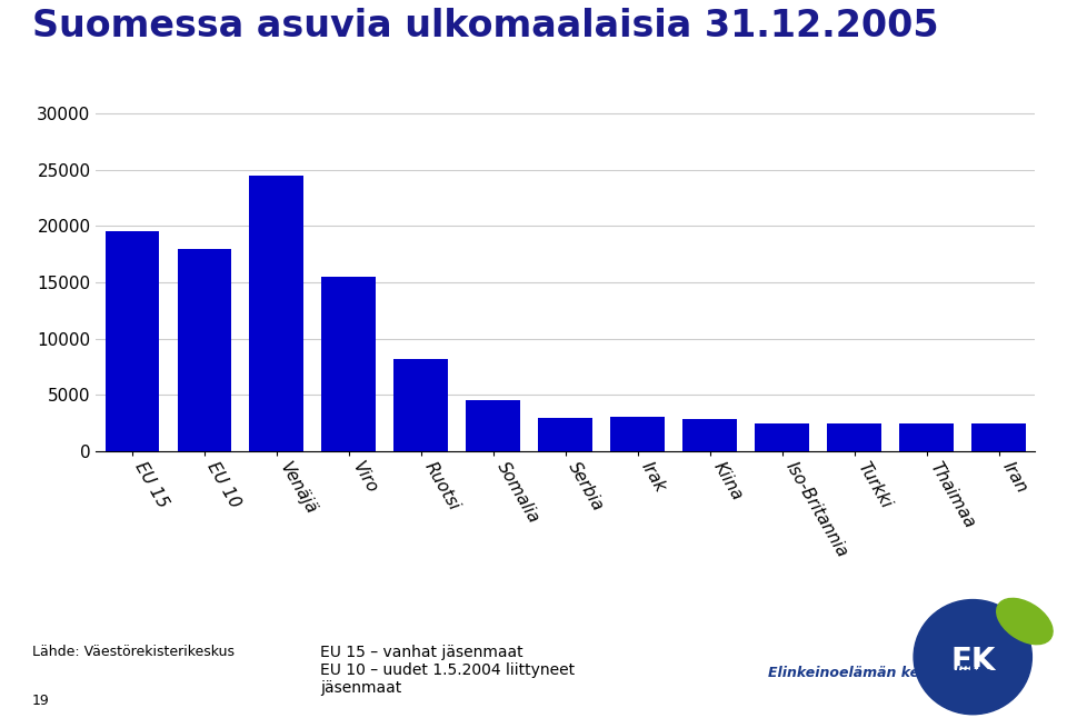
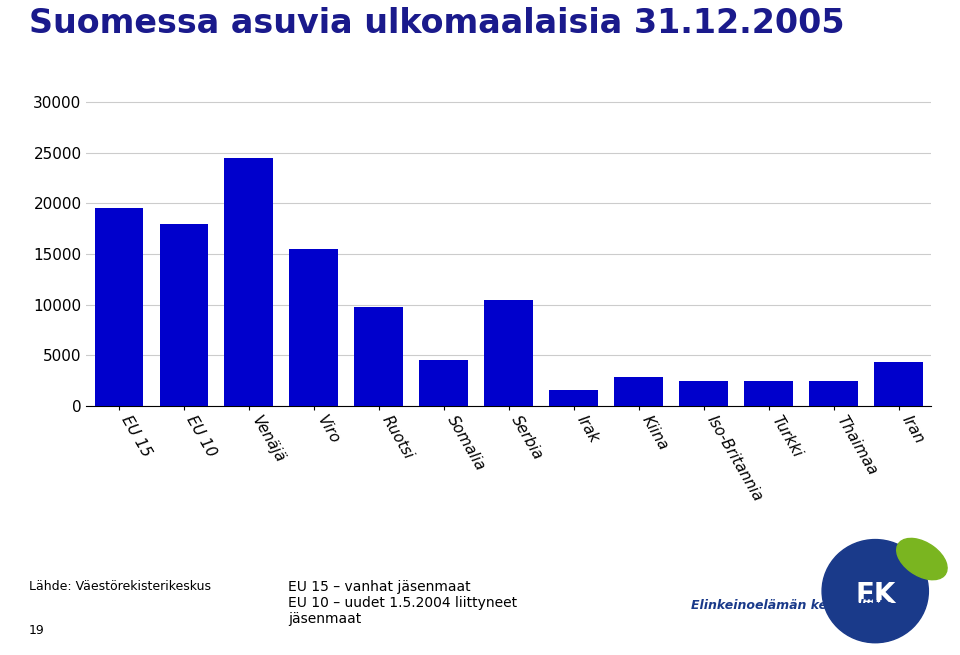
Ruotsi: 8200 -> 9800
Serbia: 3000 -> 10500
Irak: 3100 -> 1600
Iran: 2500 -> 4300
